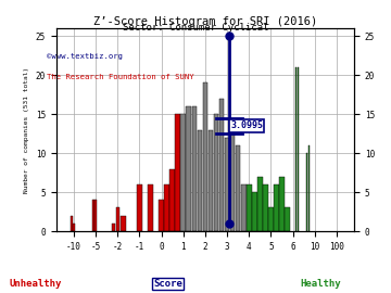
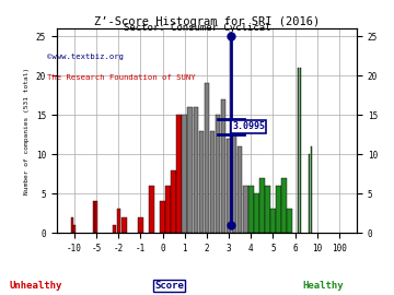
-1: 6 -> 2
